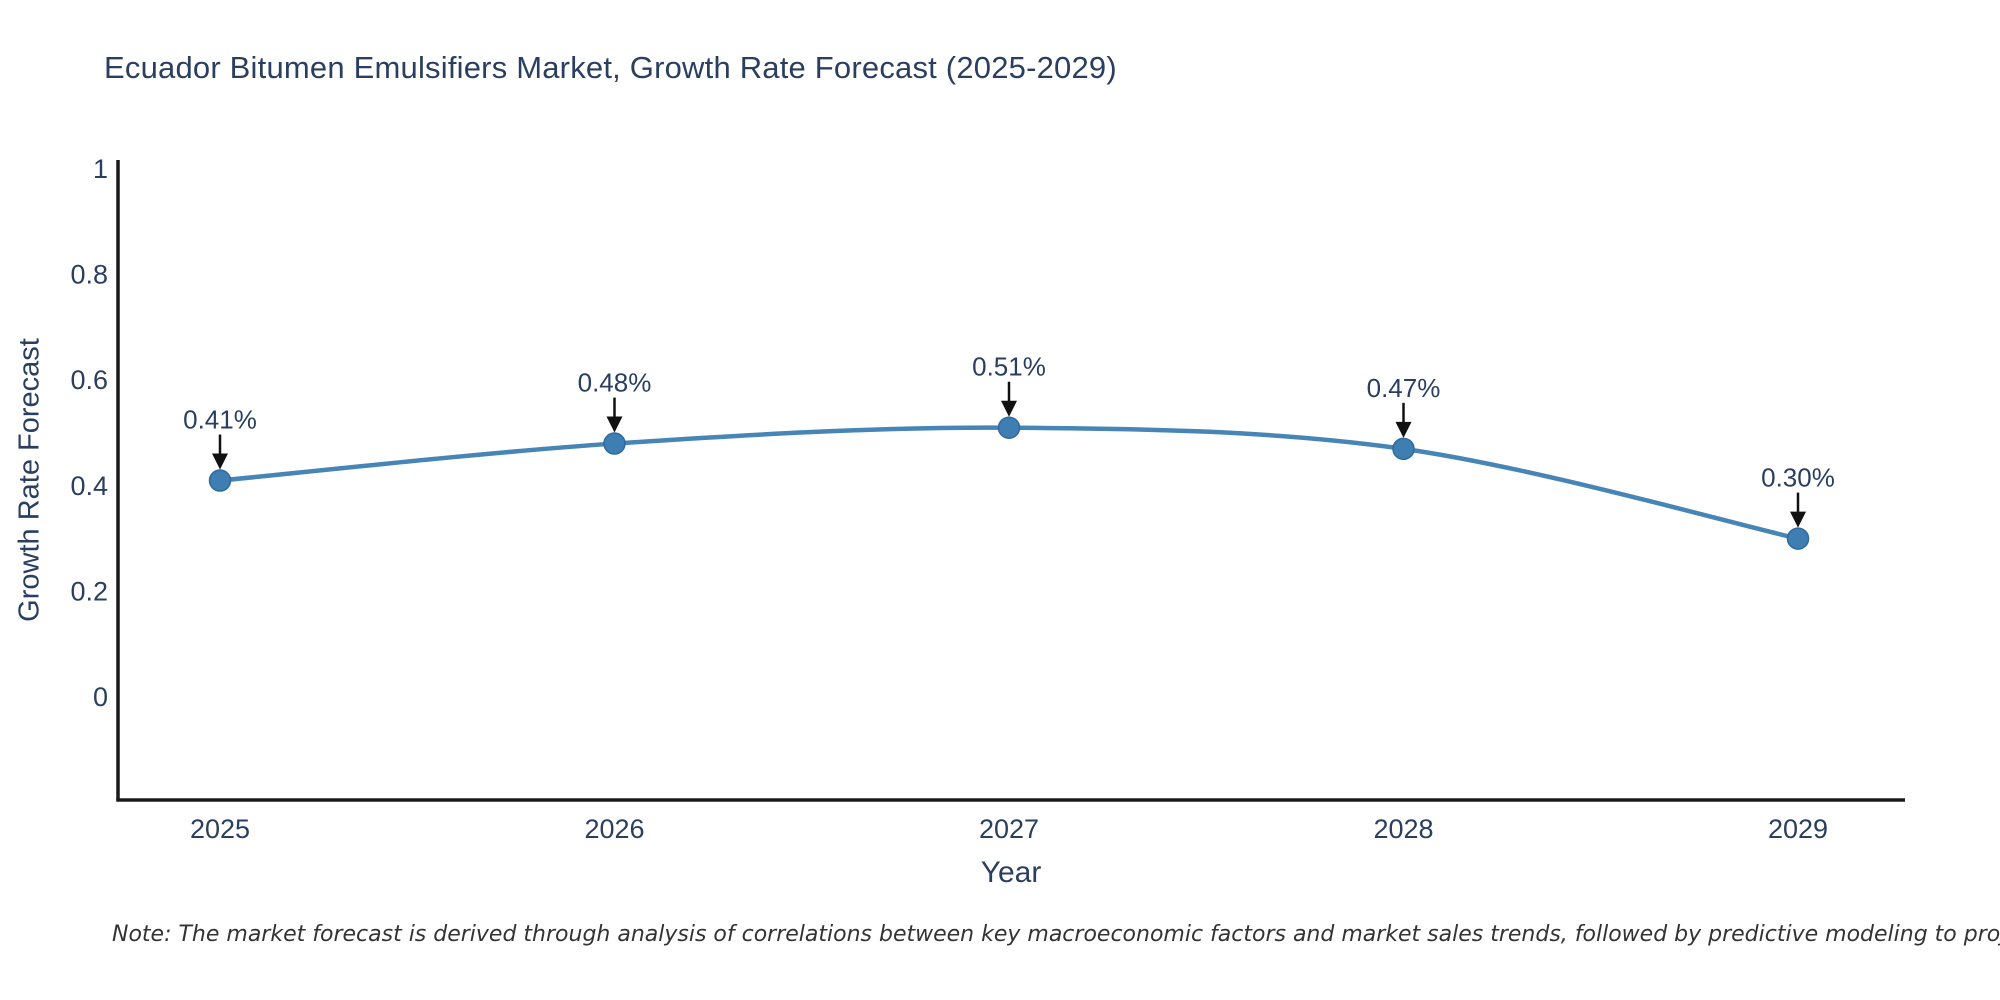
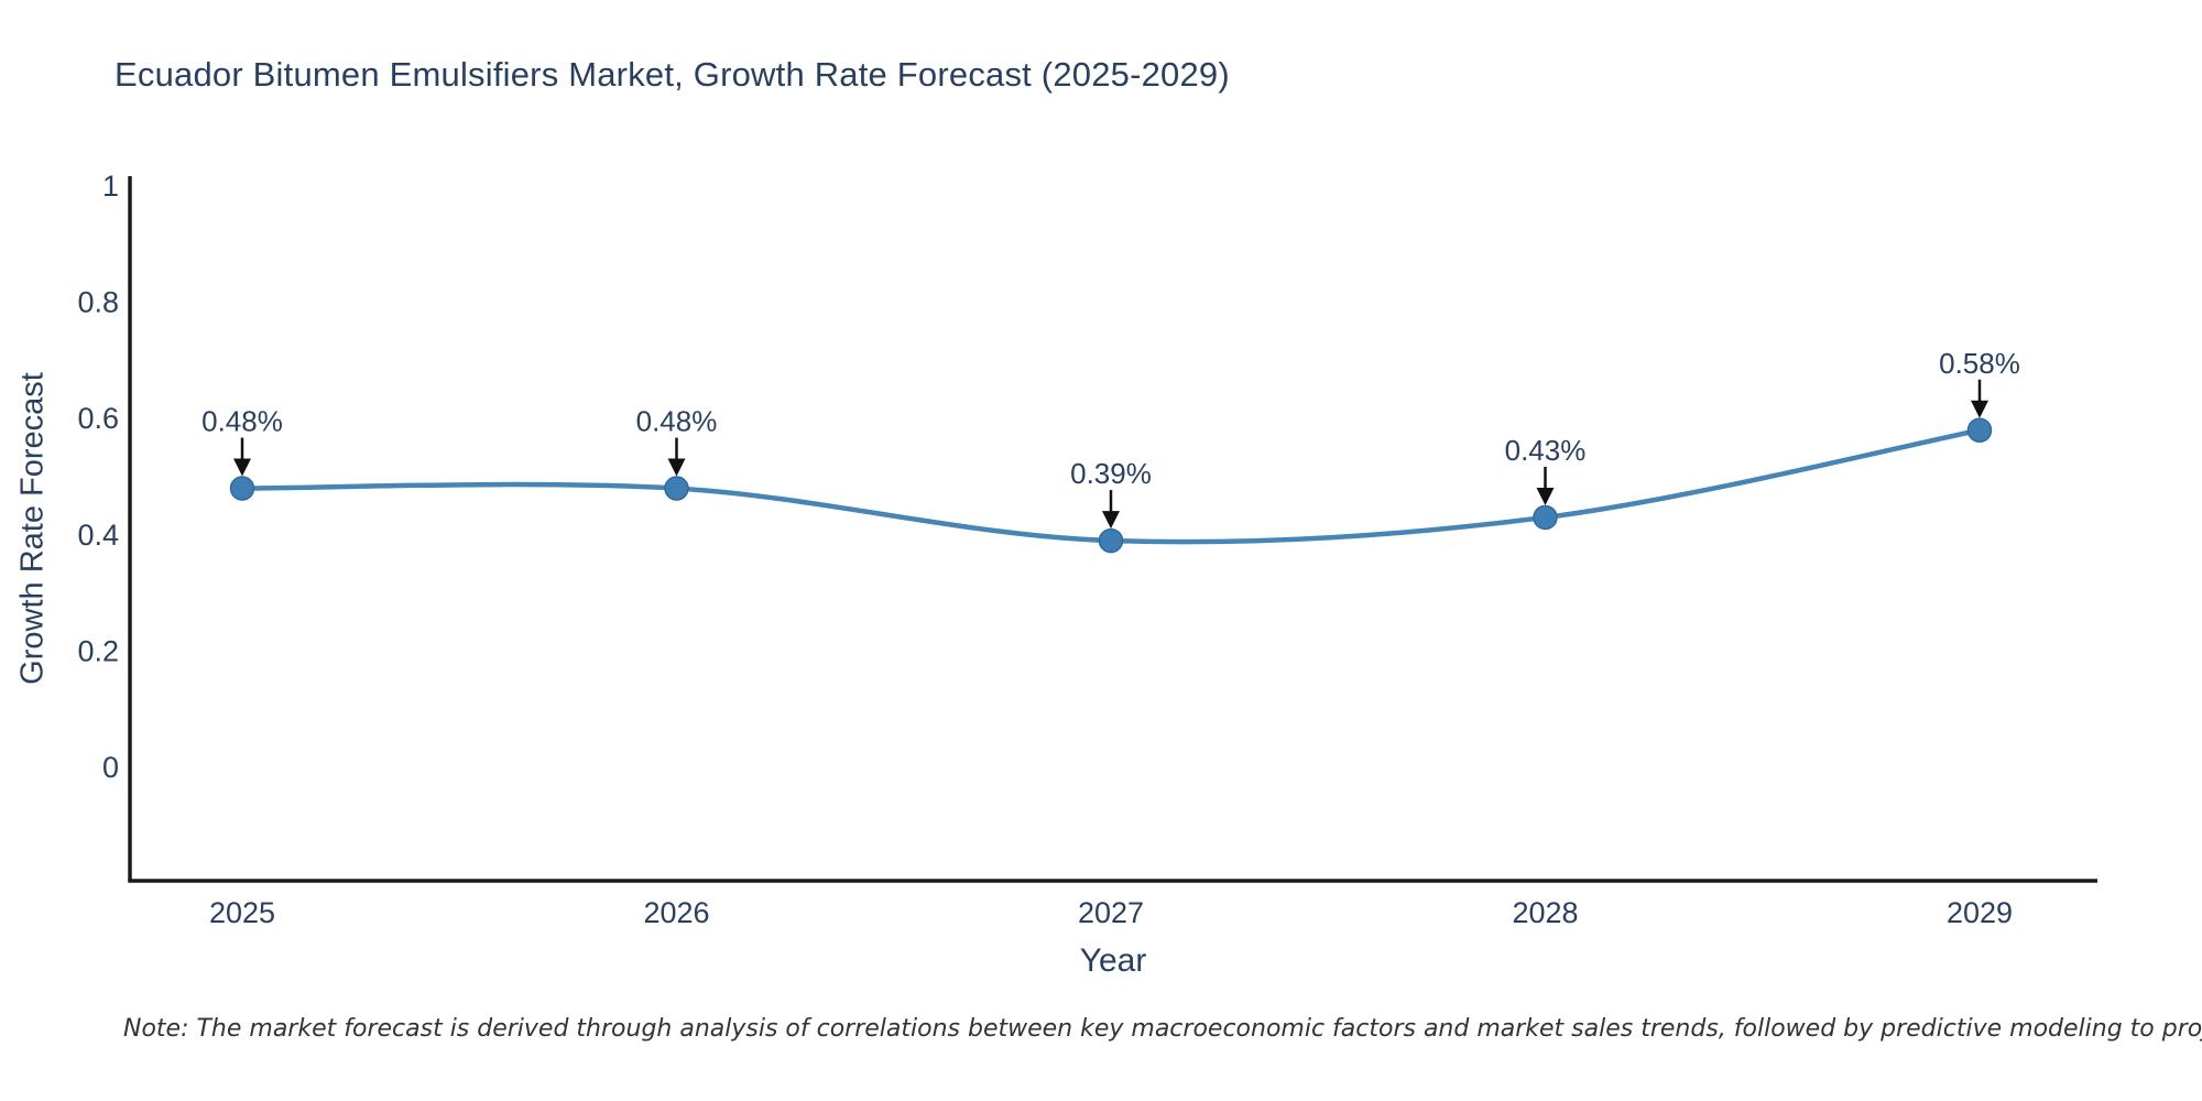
2025: 0.41% -> 0.48%
2027: 0.51% -> 0.39%
2028: 0.47% -> 0.43%
2029: 0.30% -> 0.58%
